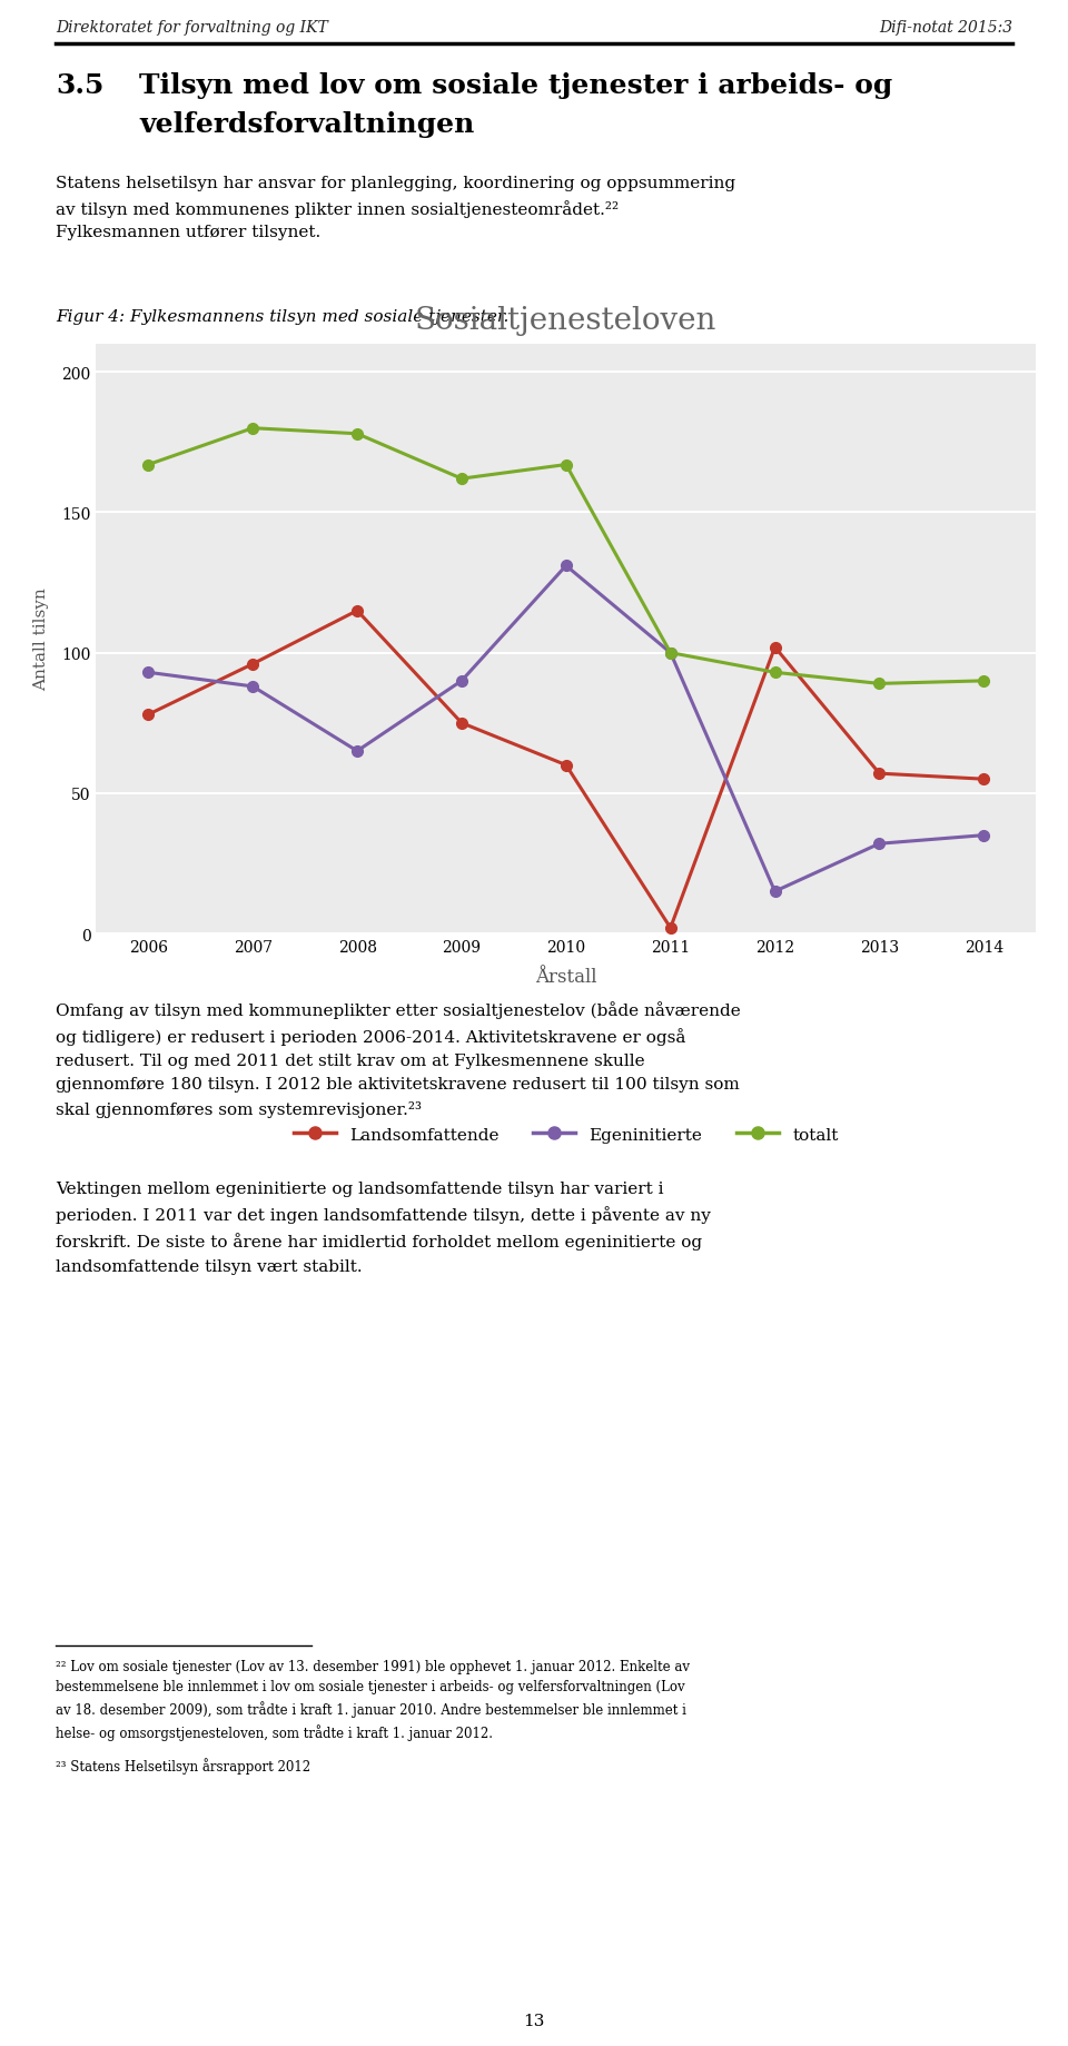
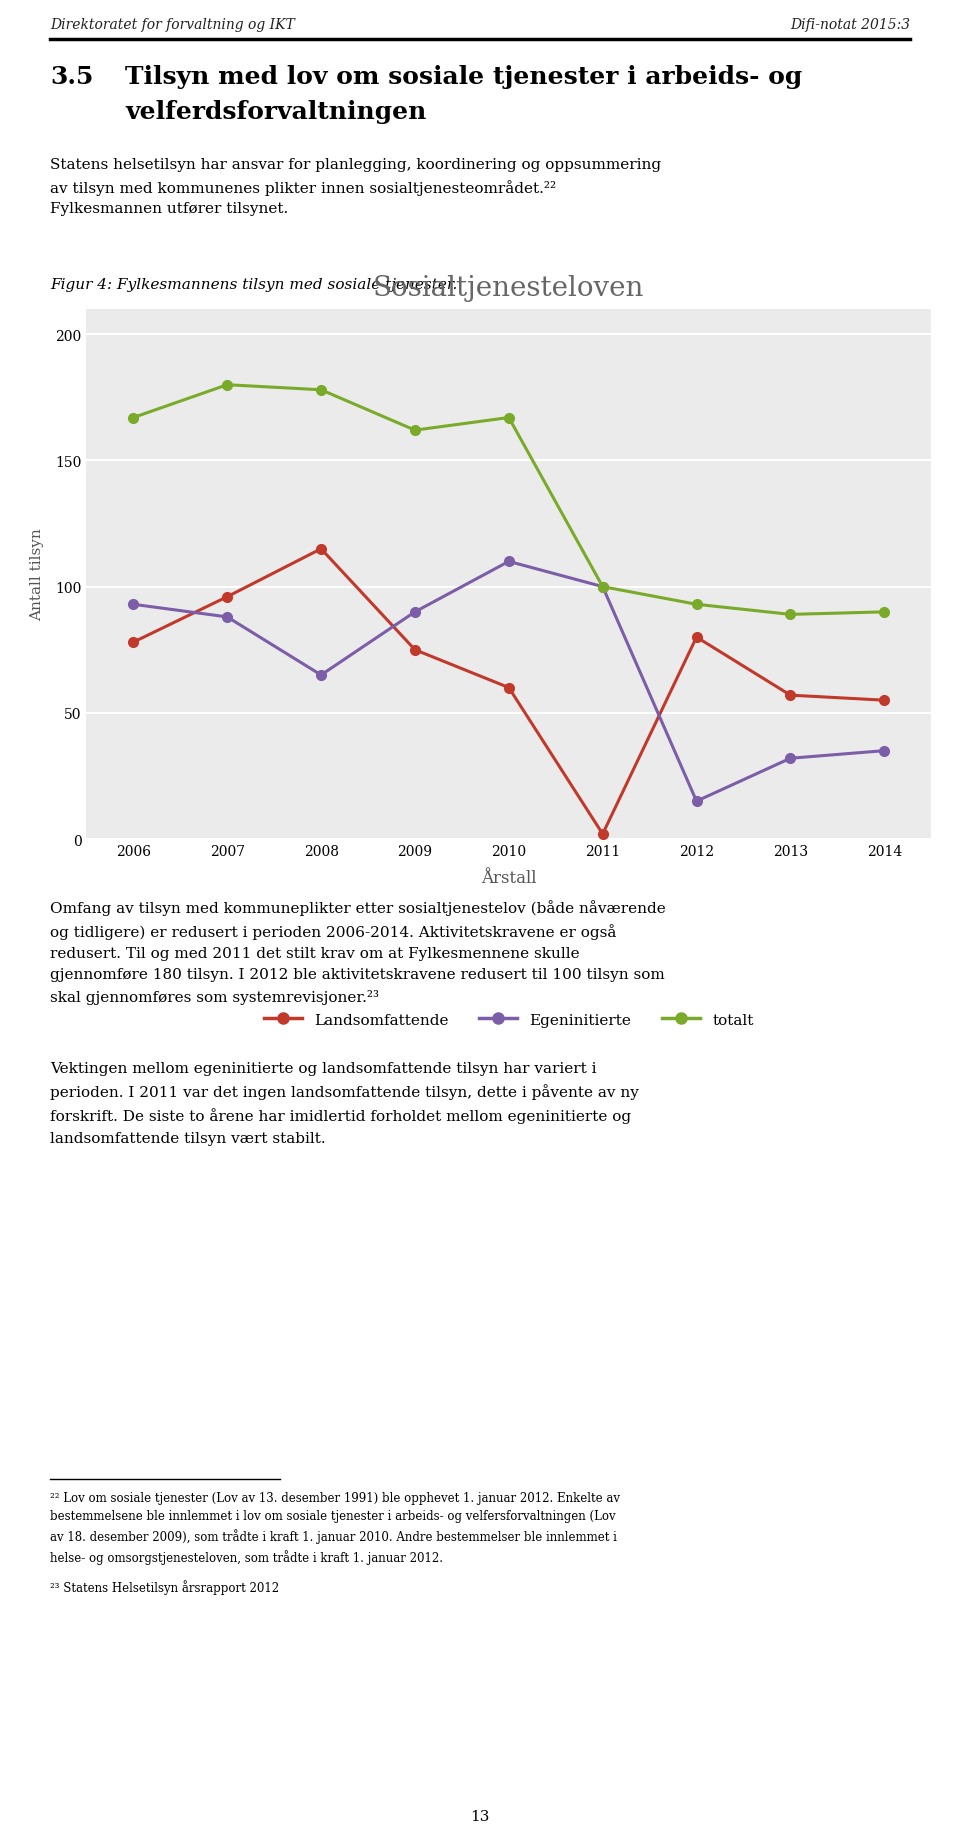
Egeninitierte/2010: 131 -> 110
Landsomfattende/2012: 102 -> 80
